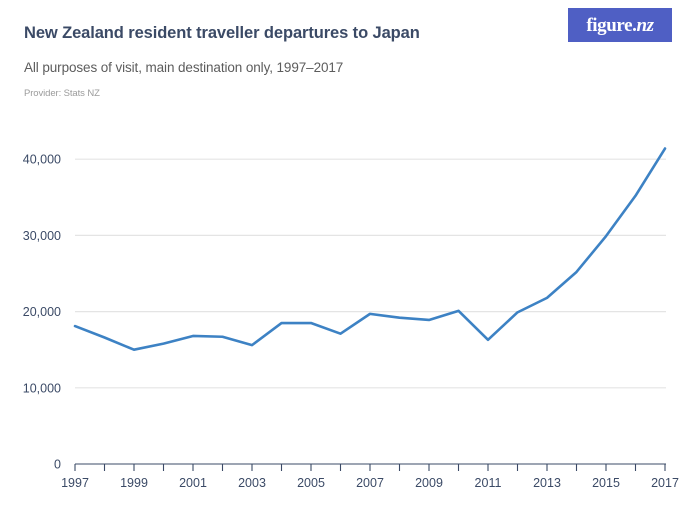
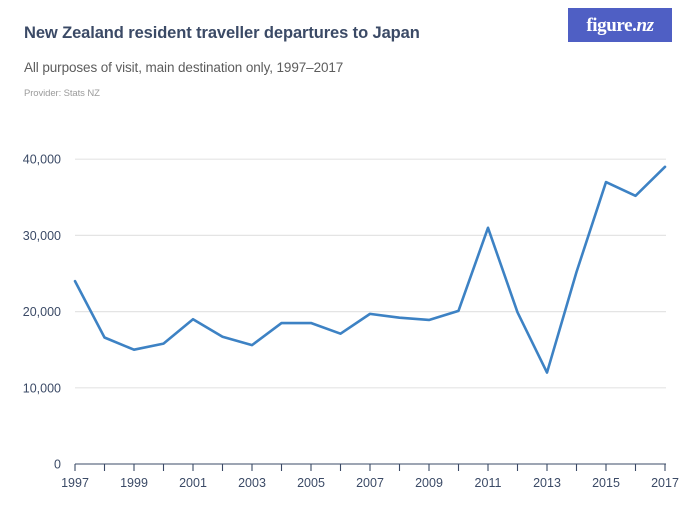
1997: 18000 -> 24000
2001: 17000 -> 19000
2011: 16000 -> 31000
2013: 22000 -> 12000
2015: 30000 -> 37000
2017: 41000 -> 39000
